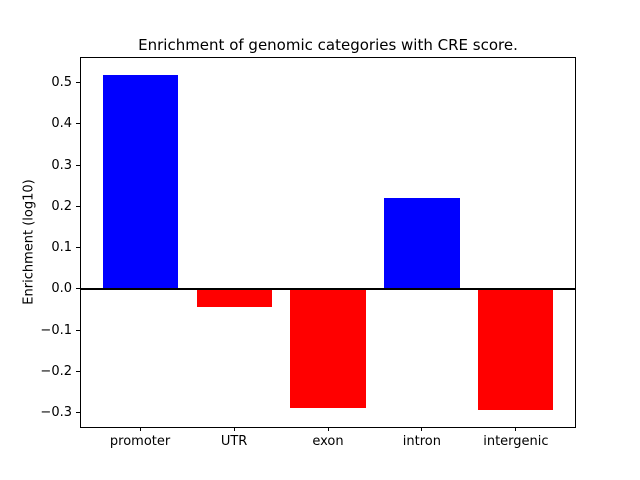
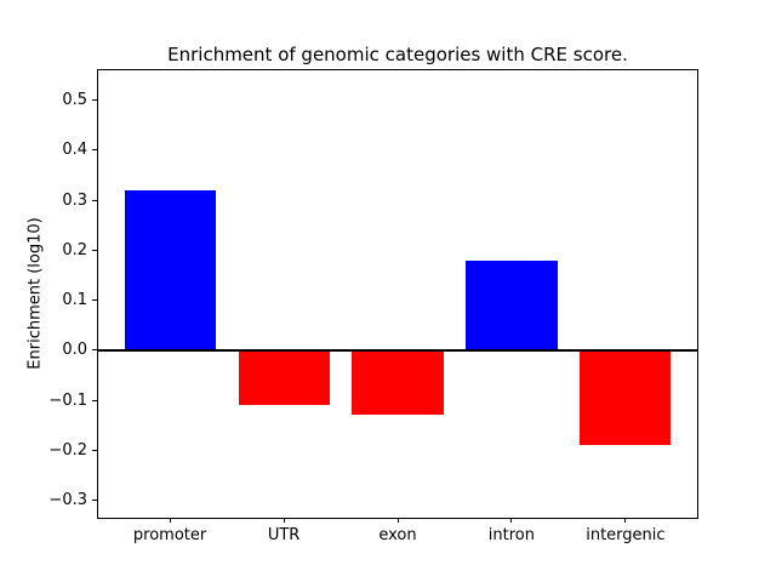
promoter: 0.52 -> 0.32
UTR: -0.04 -> -0.11
exon: -0.29 -> -0.13
intron: 0.22 -> 0.18
intergenic: -0.29 -> -0.19
